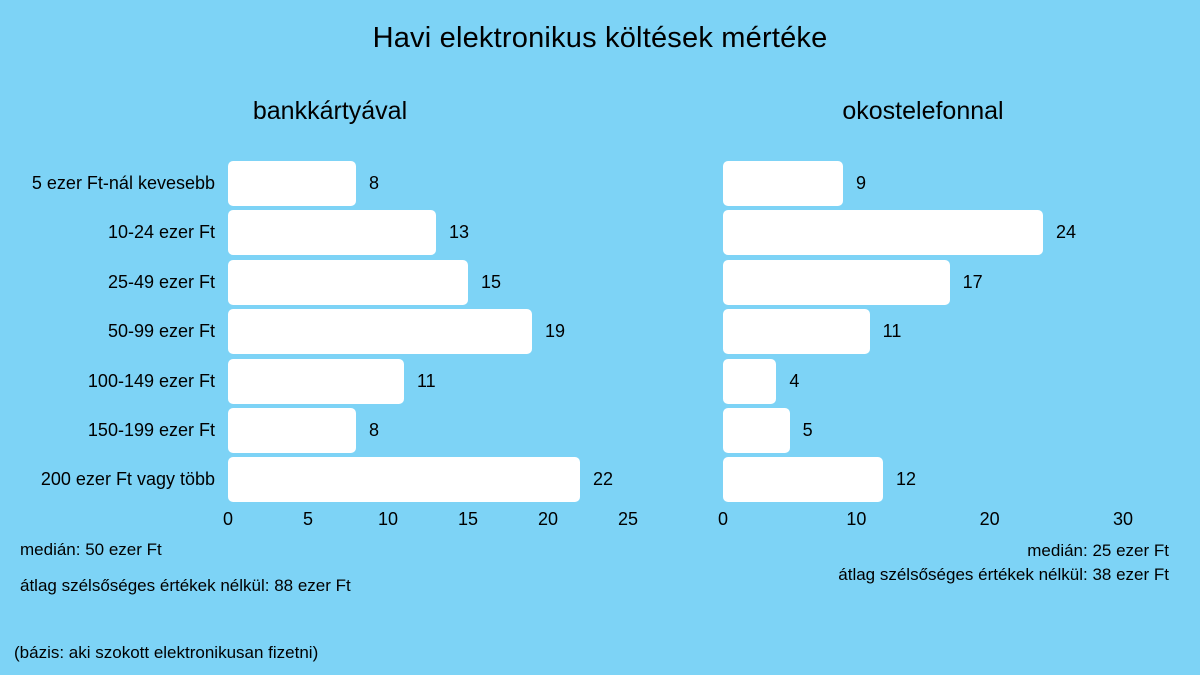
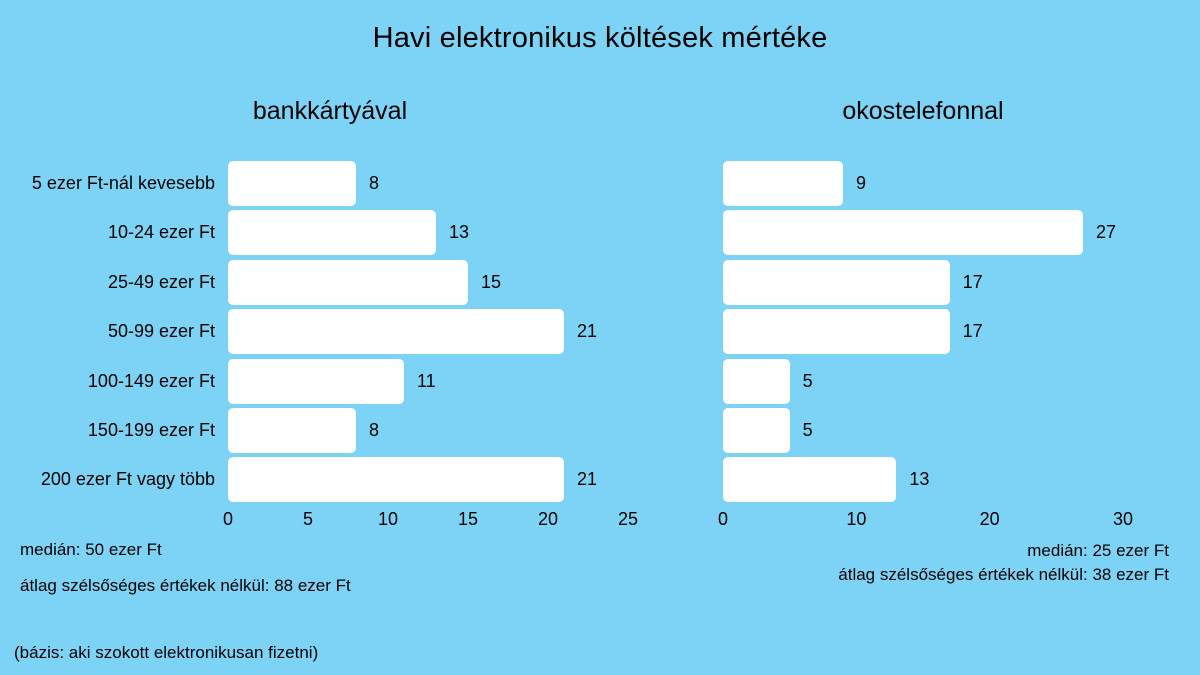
bankkártyával/50-99 ezer Ft: 19 -> 21
bankkártyával/200 ezer Ft vagy több: 22 -> 21
okostelefonnal/10-24 ezer Ft: 24 -> 27
okostelefonnal/50-99 ezer Ft: 11 -> 17
okostelefonnal/100-149 ezer Ft: 4 -> 5
okostelefonnal/200 ezer Ft vagy több: 12 -> 13
